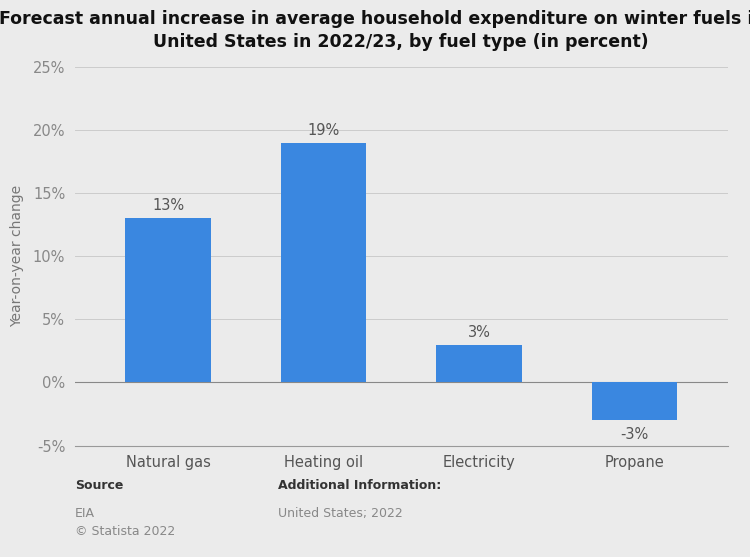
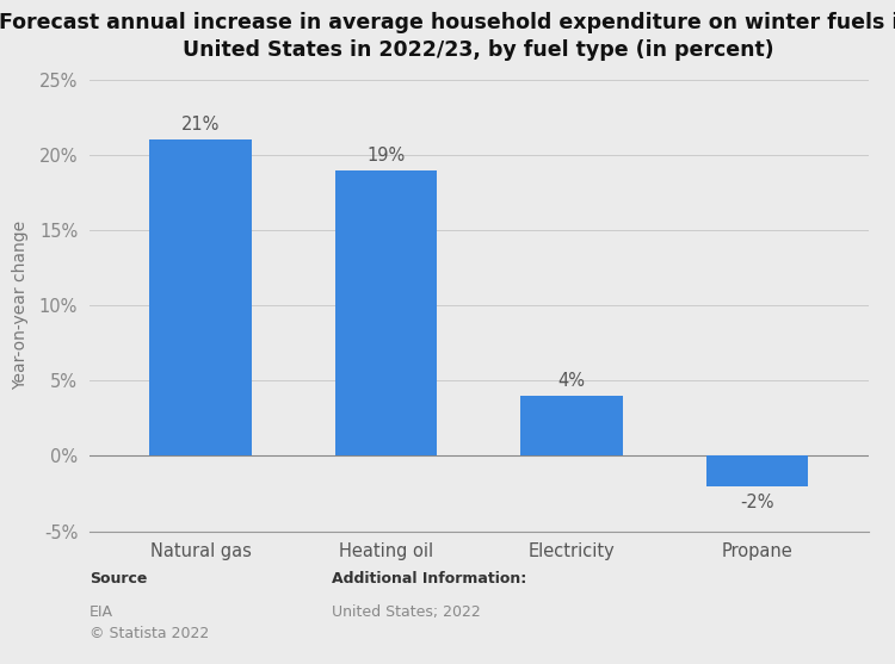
Natural gas: 13% -> 21%
Electricity: 3% -> 4%
Propane: -3% -> -2%
